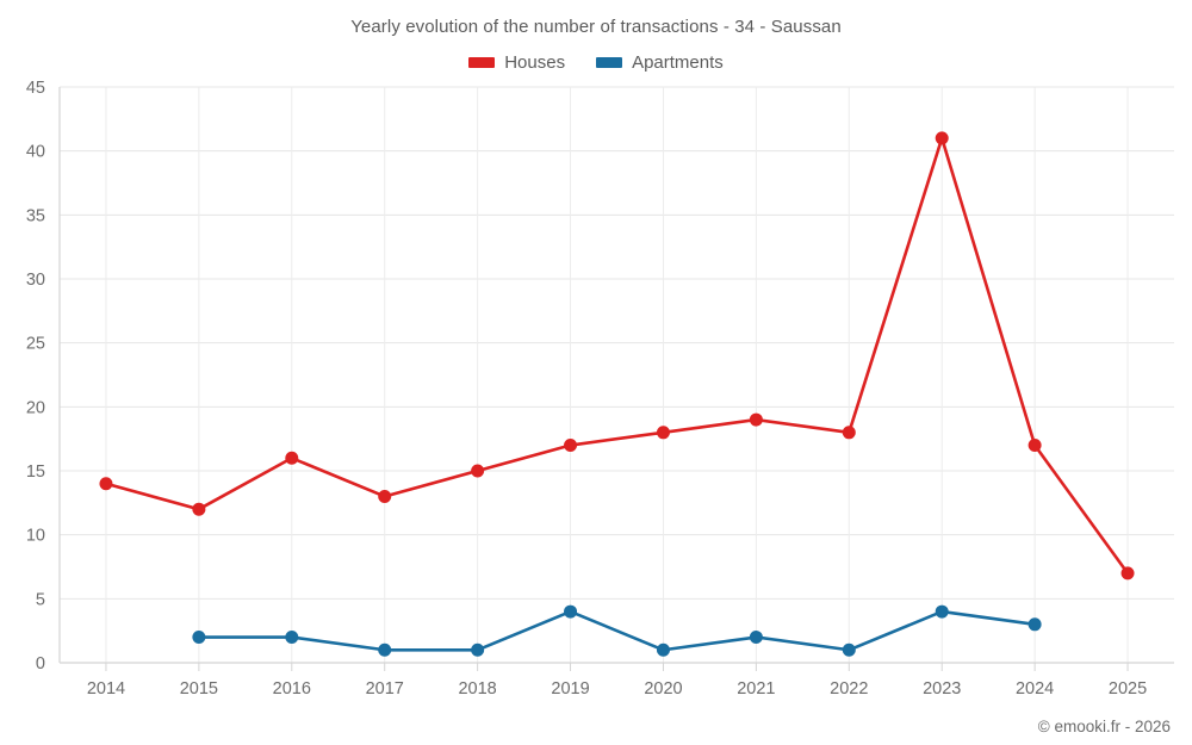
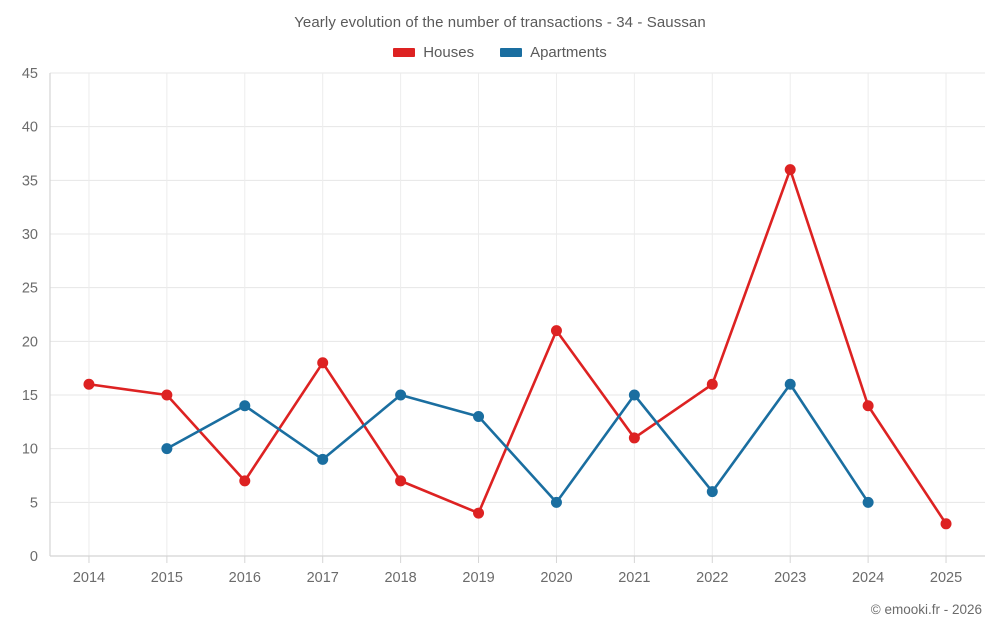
Houses/2014: 14 -> 16
Houses/2015: 12 -> 15
Apartments/2015: 2 -> 10
Houses/2016: 16 -> 7
Apartments/2016: 2 -> 14
Houses/2017: 13 -> 18
Apartments/2017: 1 -> 9
Houses/2018: 15 -> 7
Apartments/2018: 1 -> 15
Houses/2019: 17 -> 4
Apartments/2019: 4 -> 13
Houses/2020: 18 -> 21
Apartments/2020: 1 -> 5
Houses/2021: 19 -> 11
Apartments/2021: 2 -> 15
Houses/2022: 18 -> 16
Apartments/2022: 1 -> 6
Houses/2023: 41 -> 36
Apartments/2023: 4 -> 16
Houses/2024: 17 -> 14
Apartments/2024: 3 -> 5
Houses/2025: 7 -> 3
